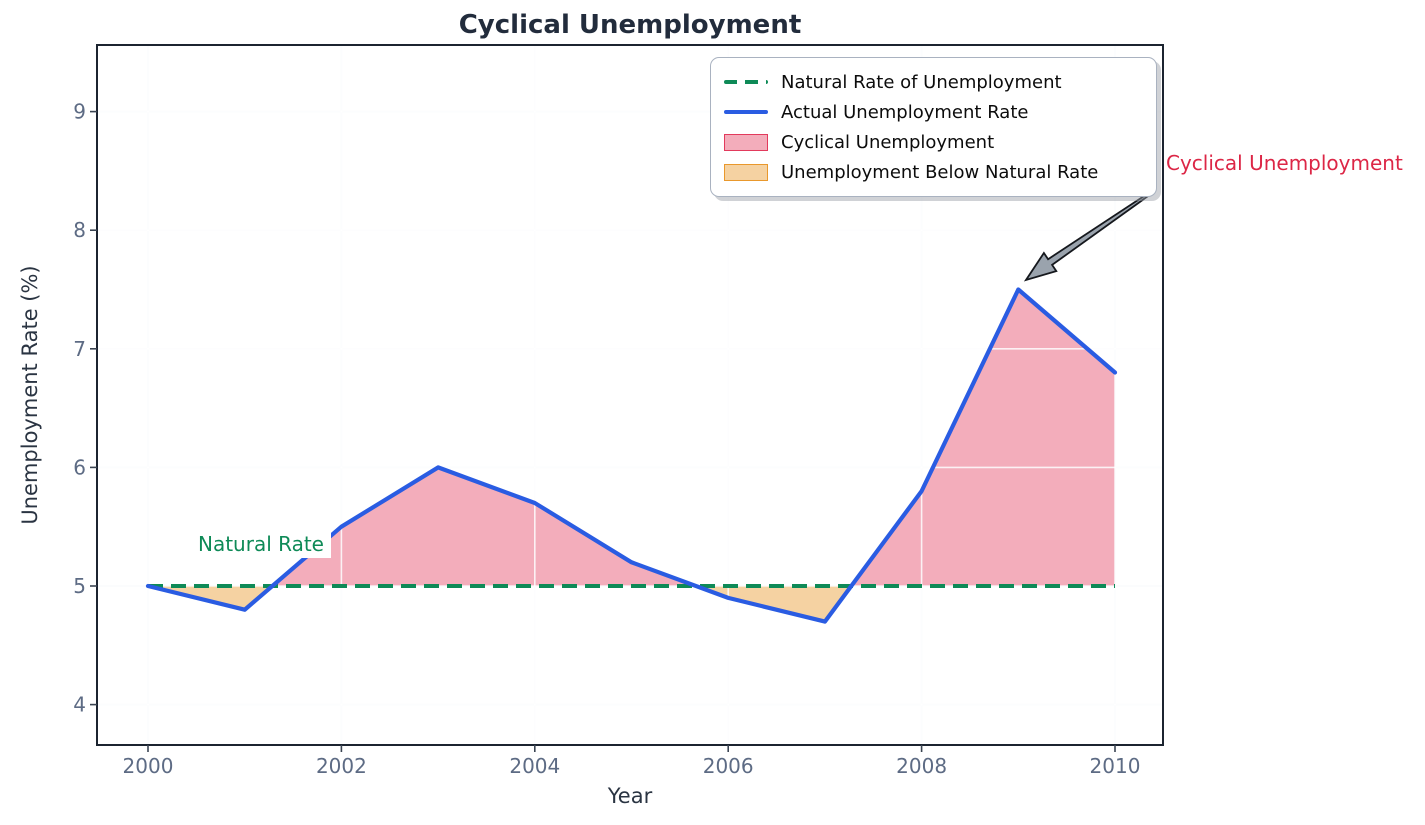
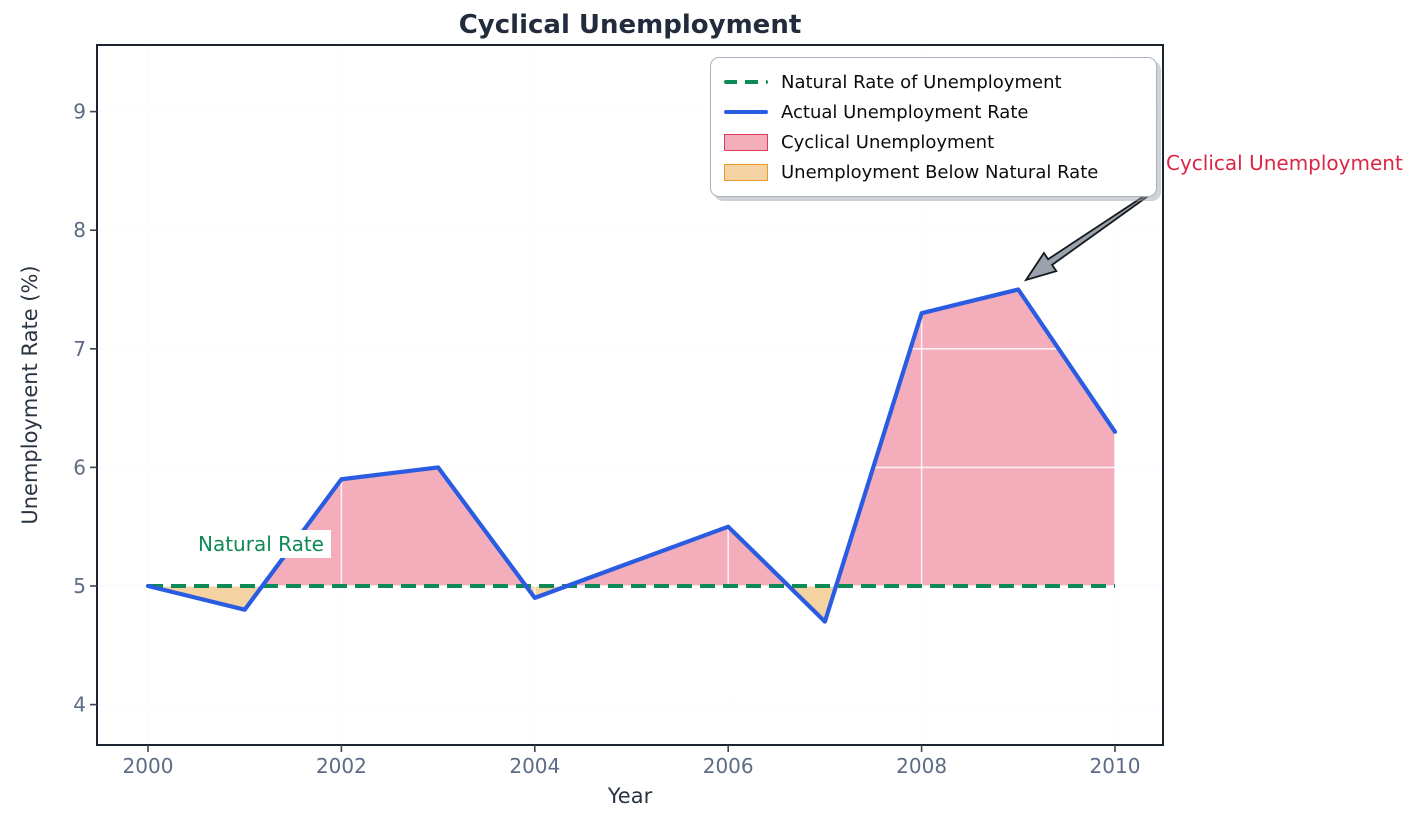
Actual Unemployment Rate/2002: 5.5 -> 5.9
Actual Unemployment Rate/2004: 5.7 -> 4.9
Actual Unemployment Rate/2006: 4.9 -> 5.5
Actual Unemployment Rate/2008: 5.8 -> 7.3
Actual Unemployment Rate/2010: 6.8 -> 6.3
